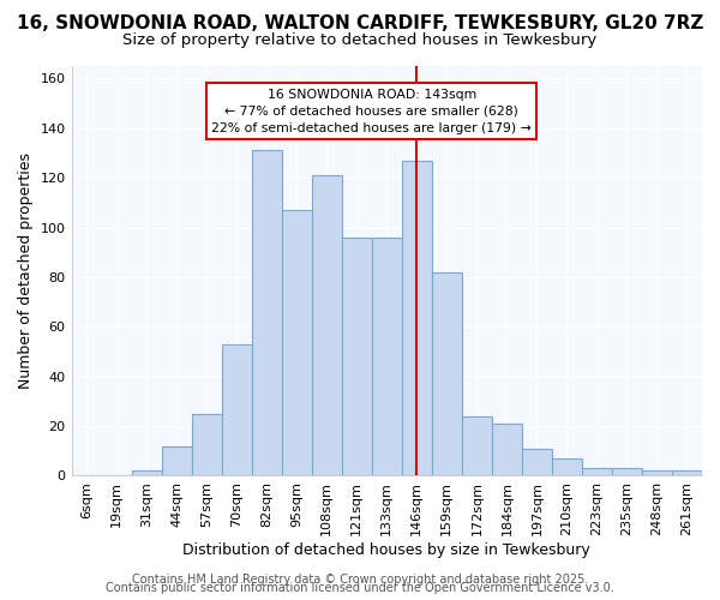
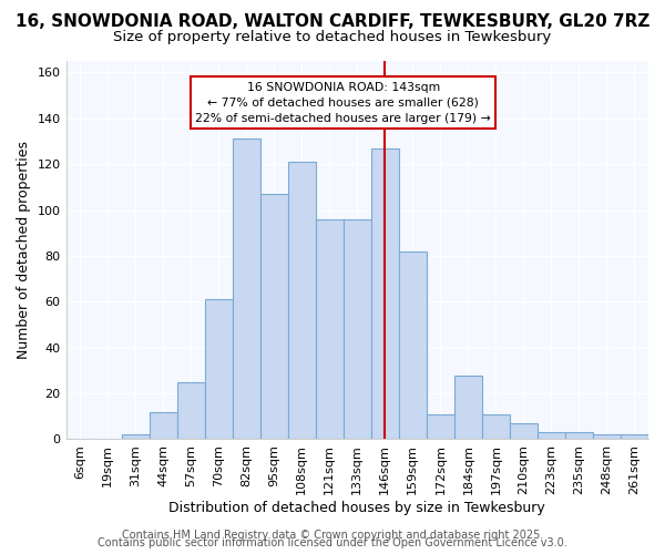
70sqm: 53 -> 61
172sqm: 24 -> 11
184sqm: 21 -> 28
